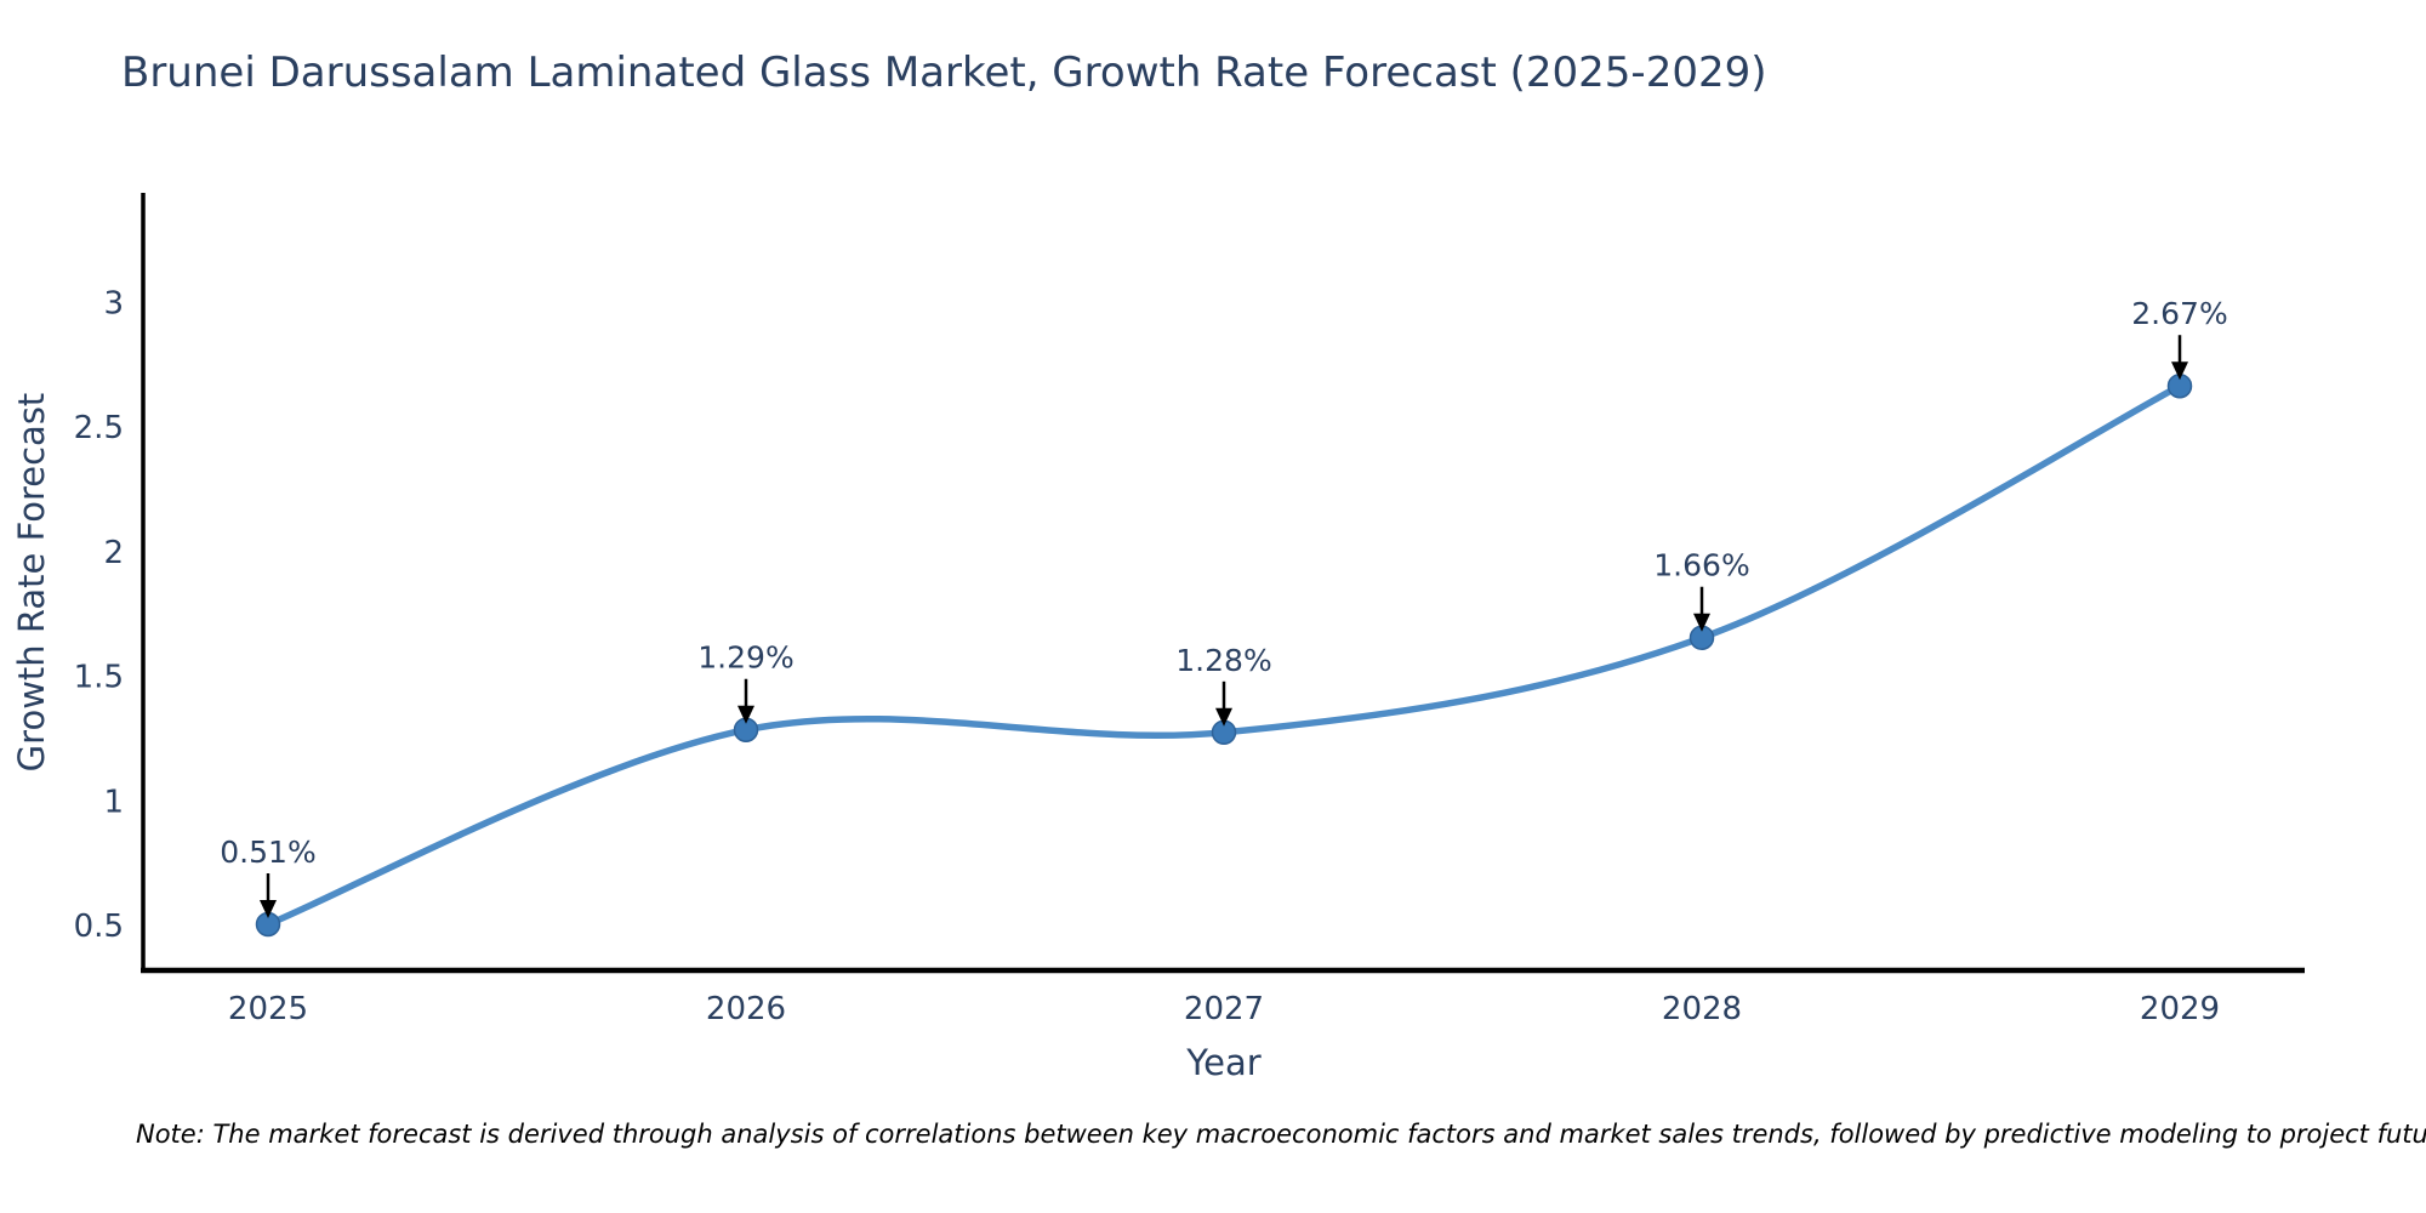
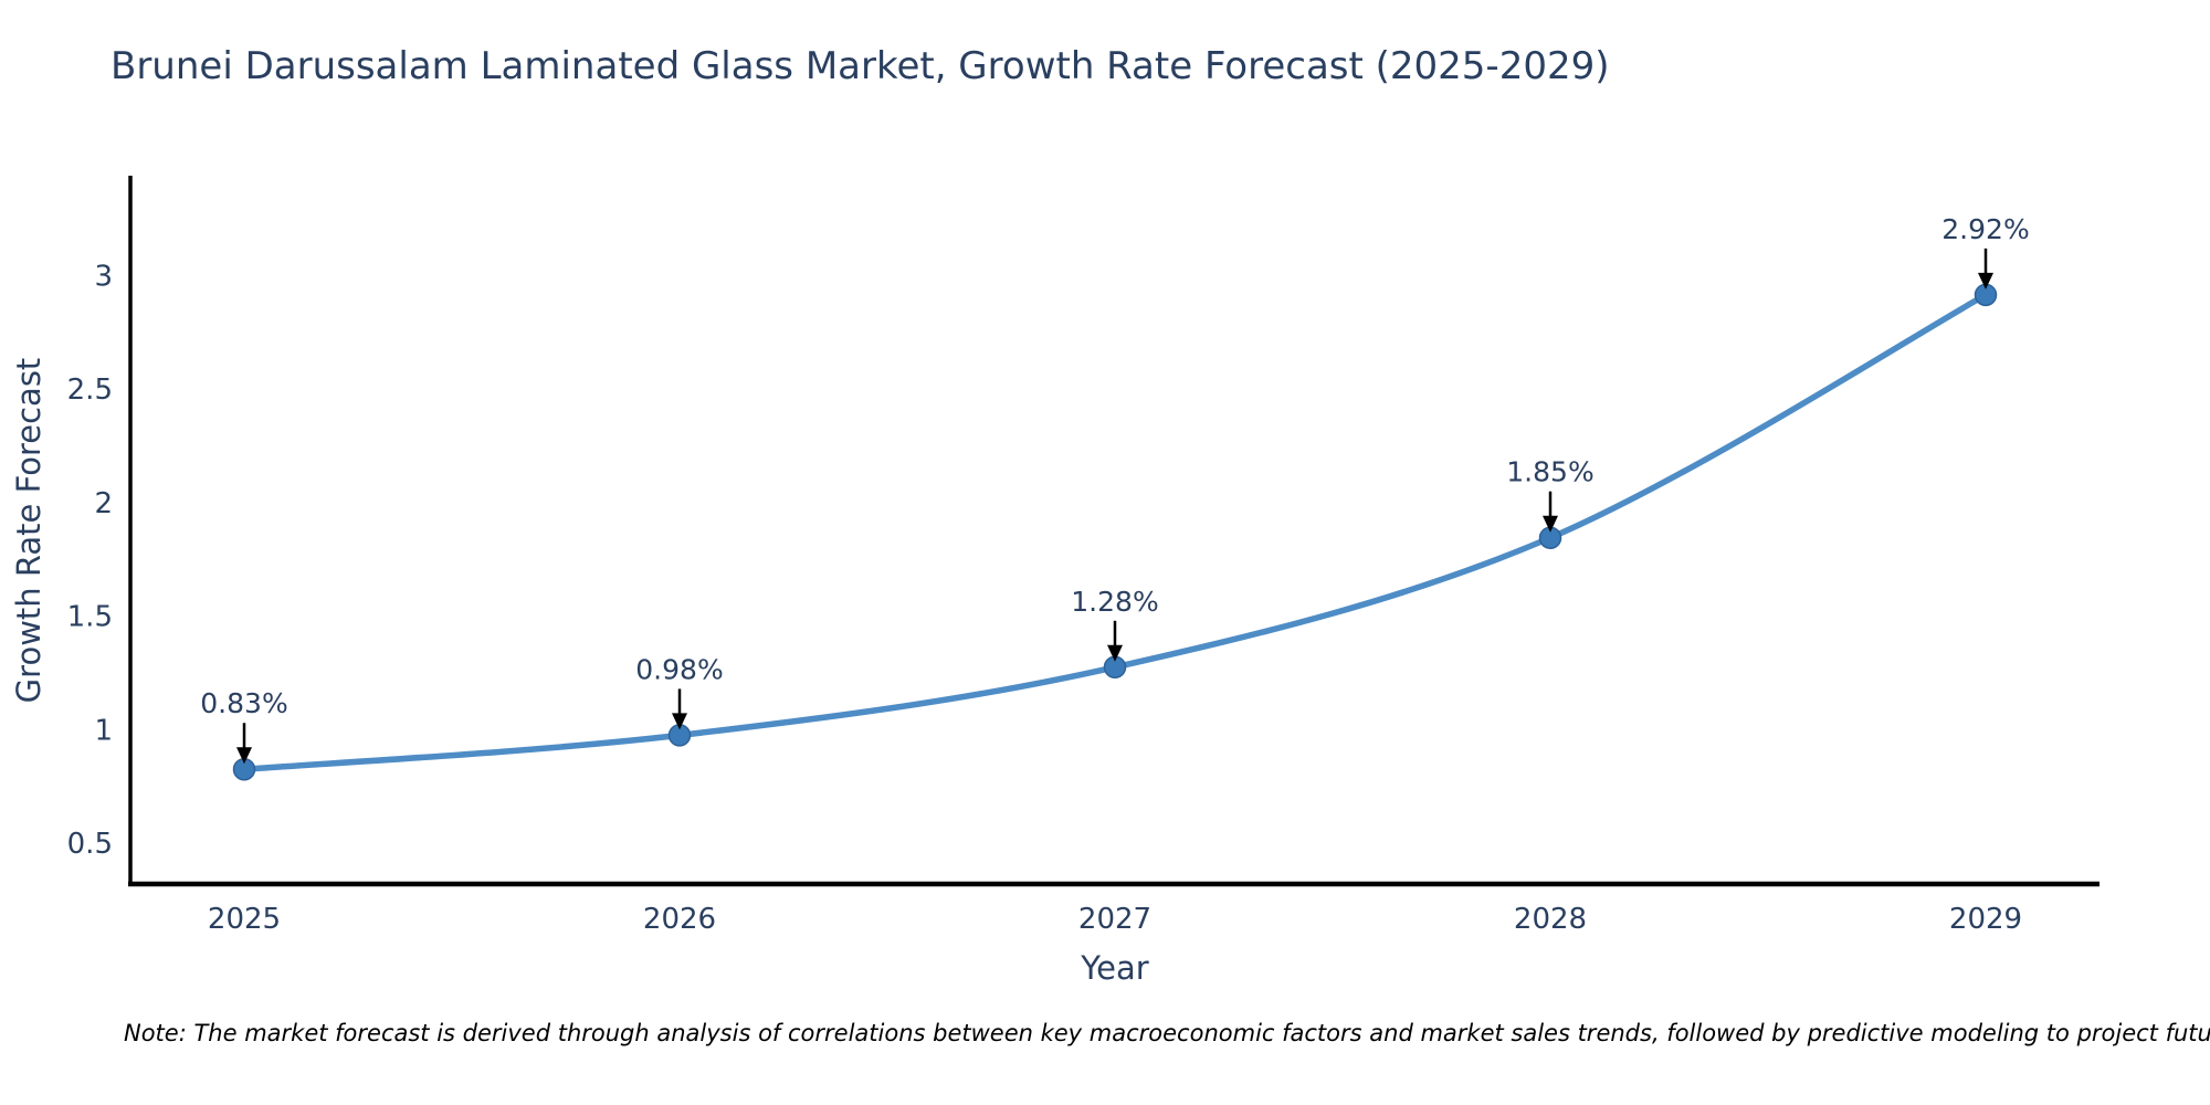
2025: 0.51% -> 0.83%
2026: 1.29% -> 0.98%
2028: 1.66% -> 1.85%
2029: 2.67% -> 2.92%
